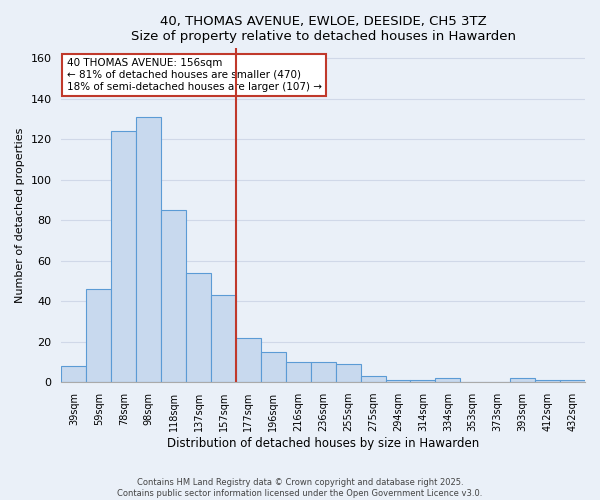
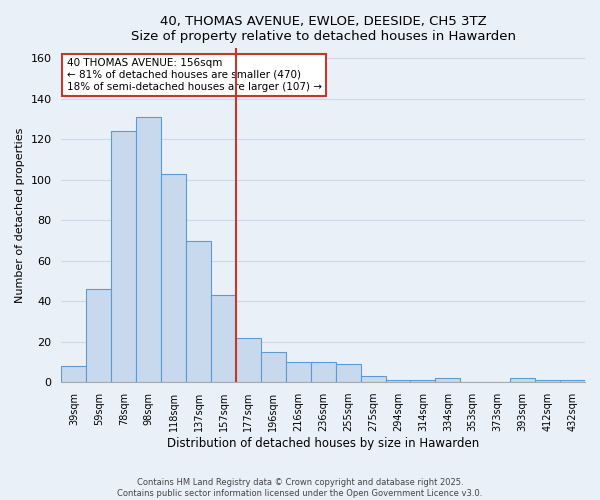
118sqm: 85 -> 103
137sqm: 54 -> 70
